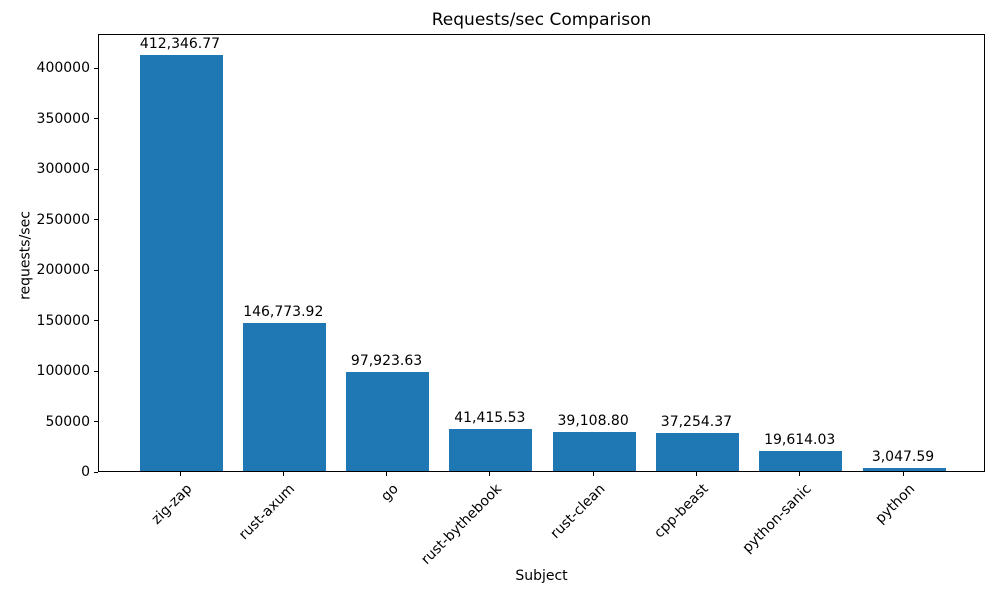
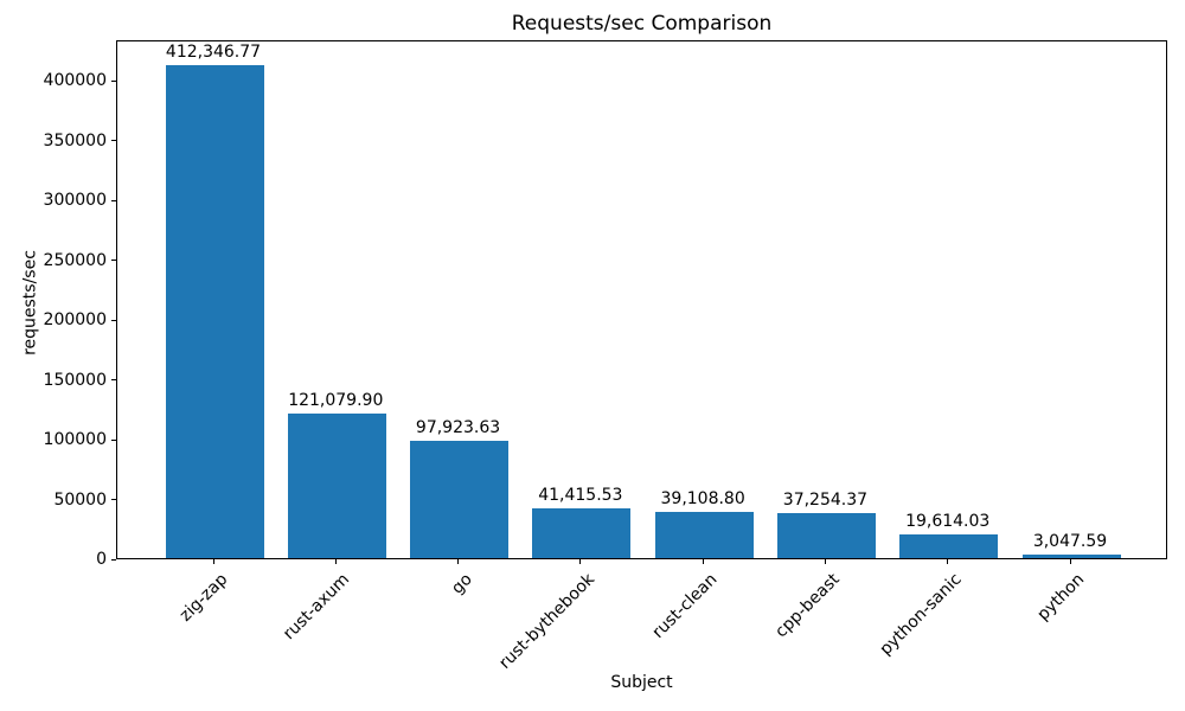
rust-axum: 146,773.92 -> 121,079.90
